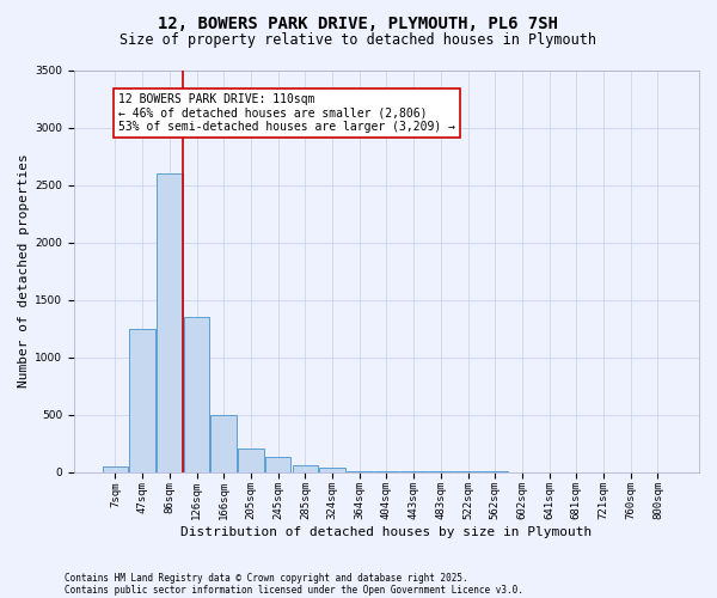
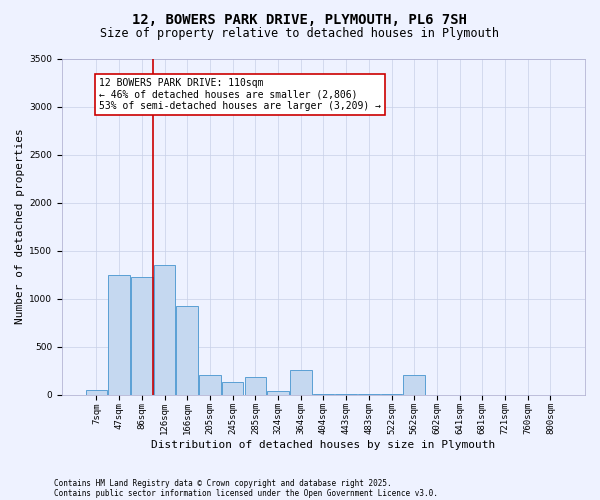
86sqm: 2600 -> 1220
166sqm: 500 -> 920
285sqm: 60 -> 180
364sqm: 10 -> 260
562sqm: 0 -> 200
